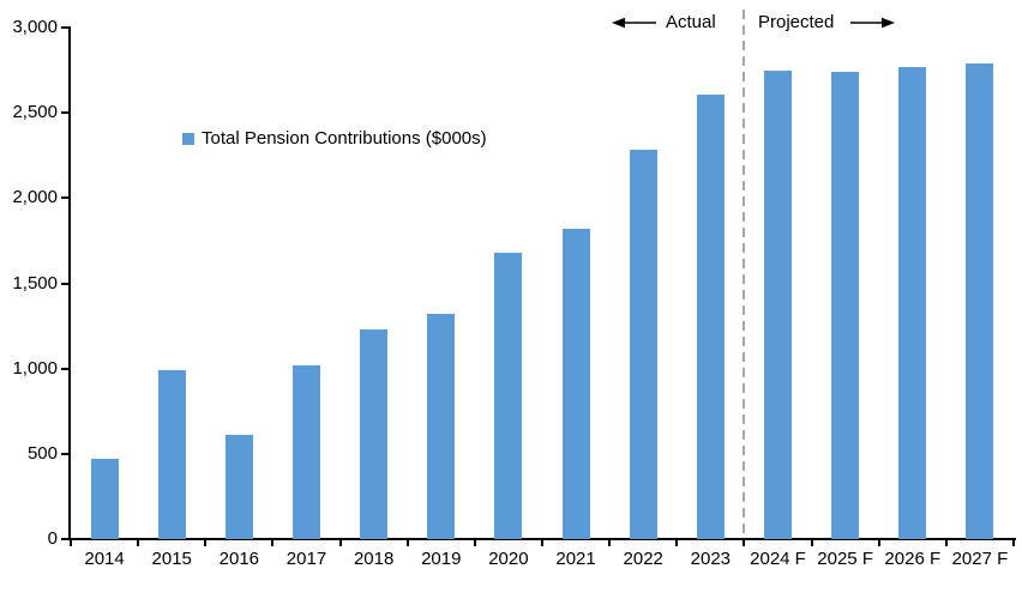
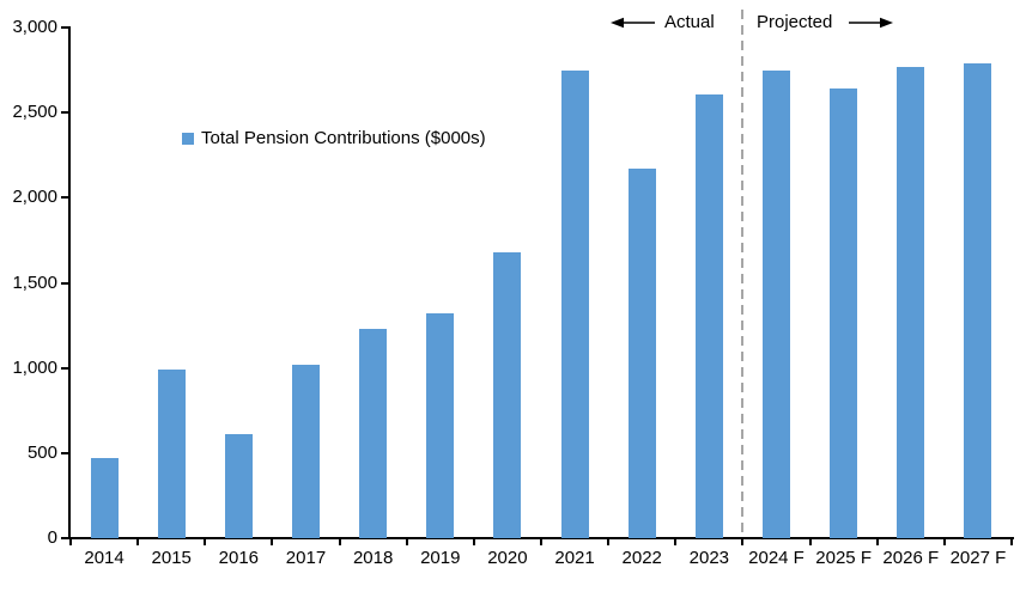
2021: 1820 -> 2750
2022: 2280 -> 2170
2025 F: 2740 -> 2640
